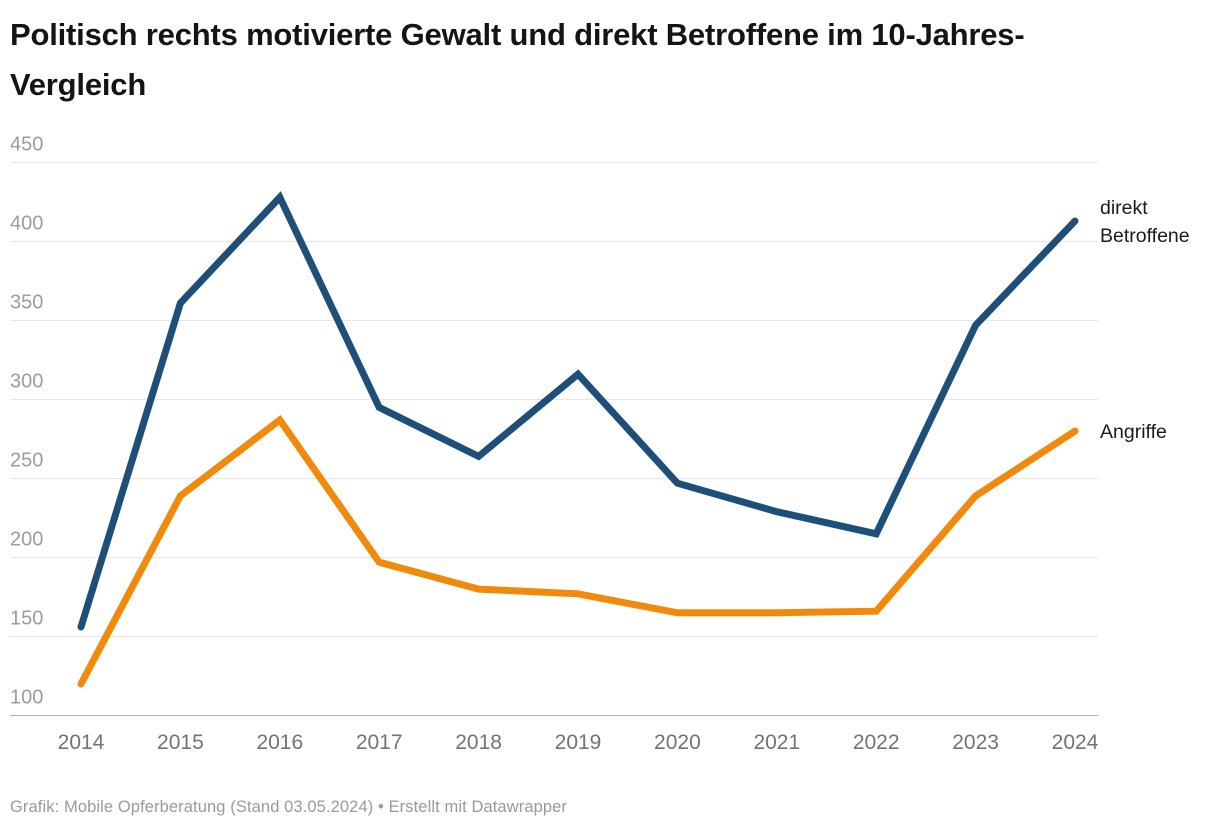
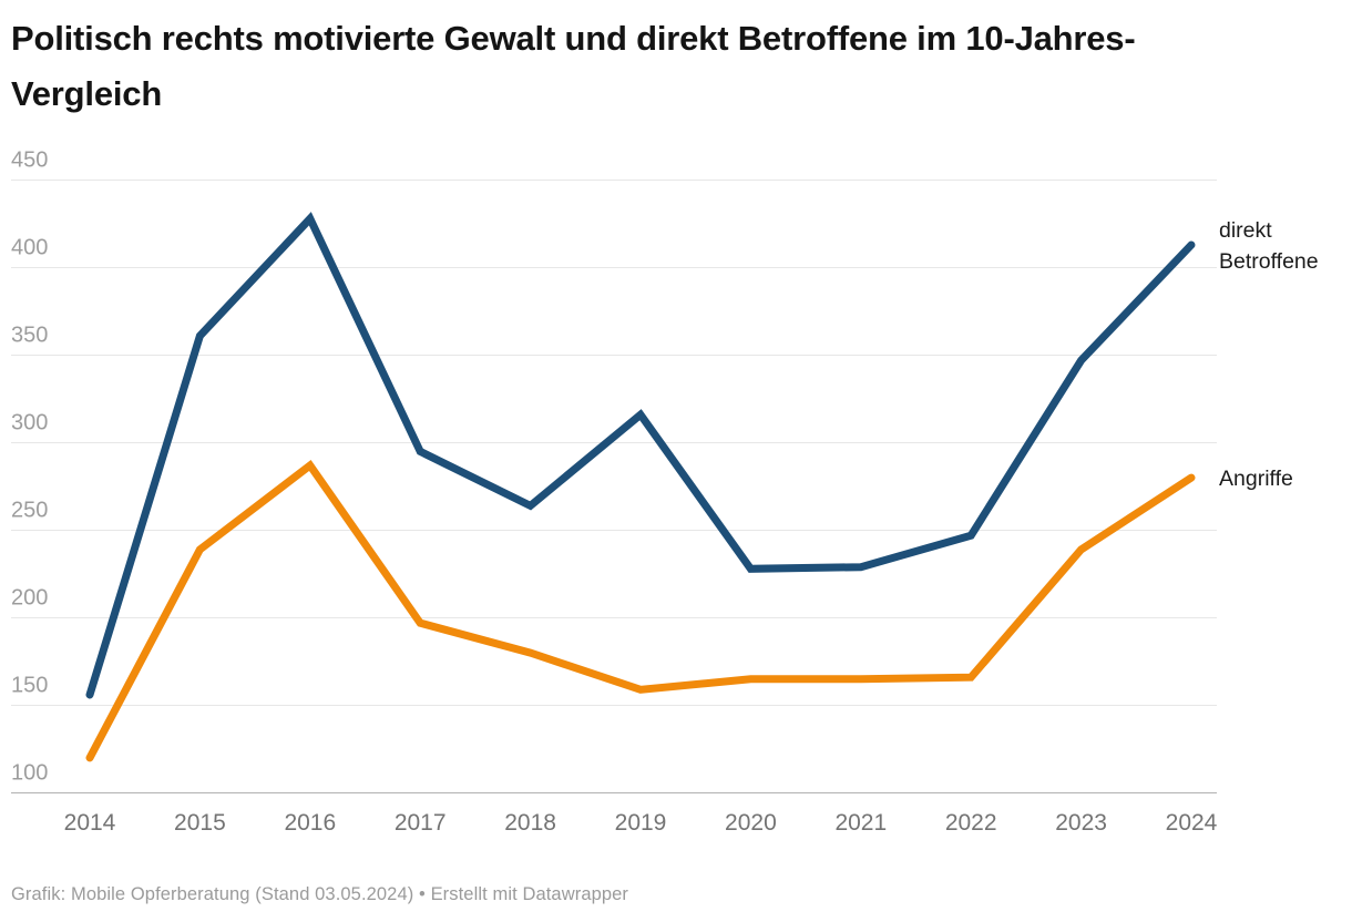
Angriffe/2019: 177 -> 159
direkt Betroffene/2020: 247 -> 228
direkt Betroffene/2022: 215 -> 247
